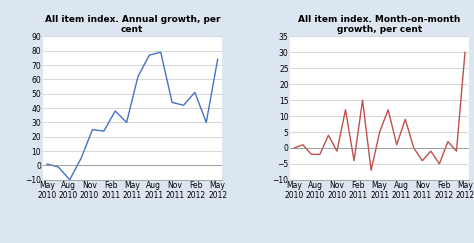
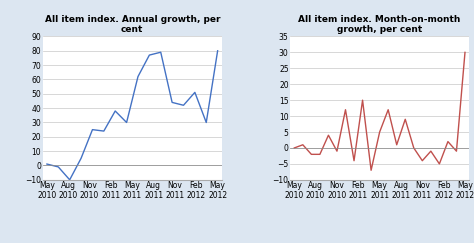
All item index. Annual growth, per cent/May 2012: 74 -> 80
